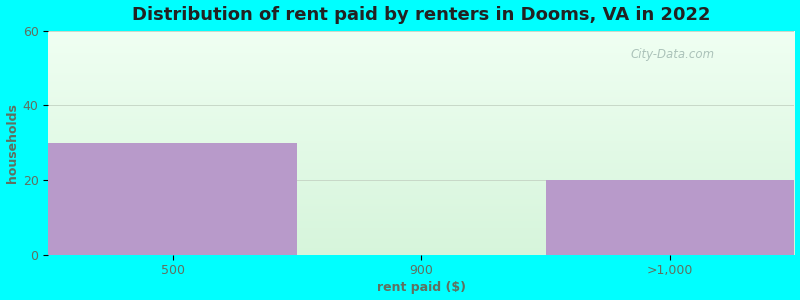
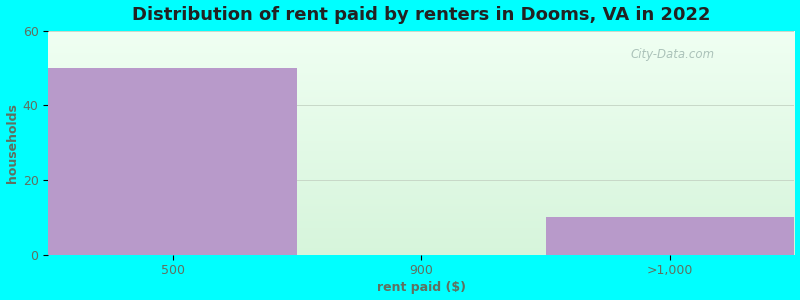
500: 30 -> 50
>1,000: 20 -> 10
